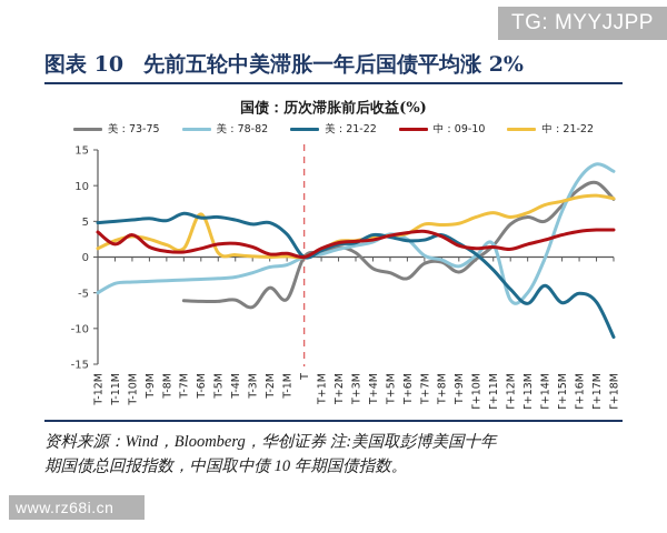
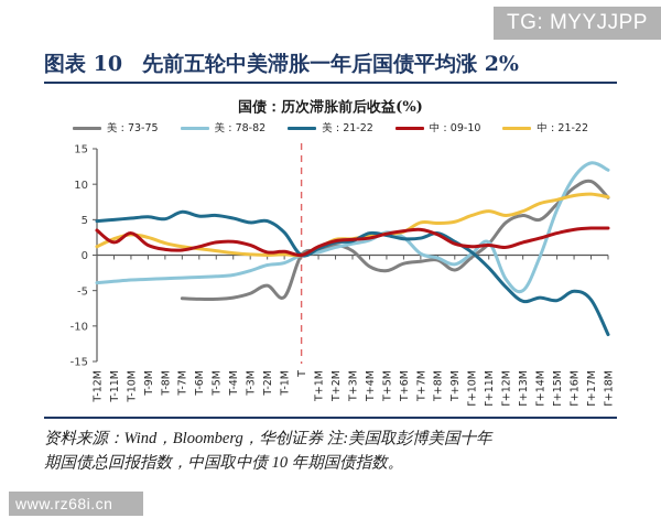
美：78-82/T-12M: -5 -> -4
中：21-22/T-6M: 6 -> 1
美：73-75/T-3M: -7 -> -5
美：73-75/T+6M: -3 -> -1
美：78-82/T+12M: -6 -> -3
美：21-22/T+14M: -4 -> -6
